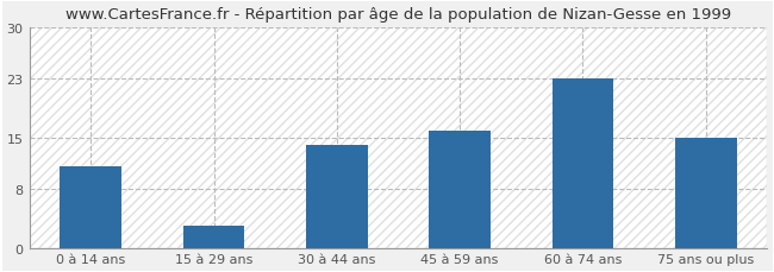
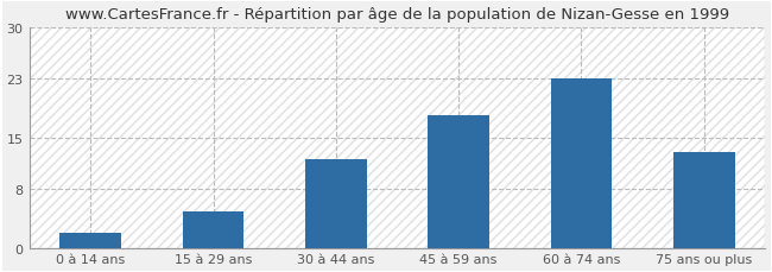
0 à 14 ans: 11 -> 2
15 à 29 ans: 3 -> 5
30 à 44 ans: 14 -> 12
45 à 59 ans: 16 -> 18
75 ans ou plus: 15 -> 13
